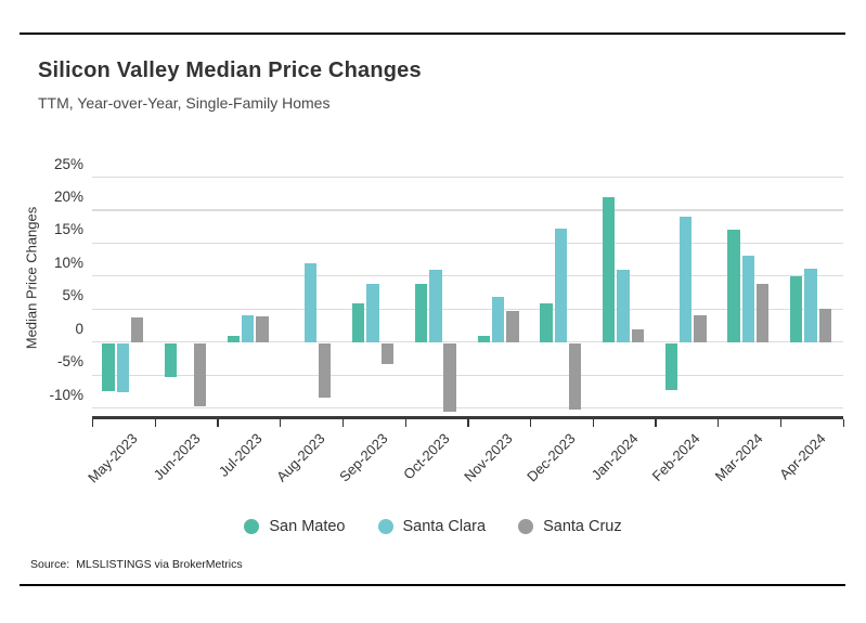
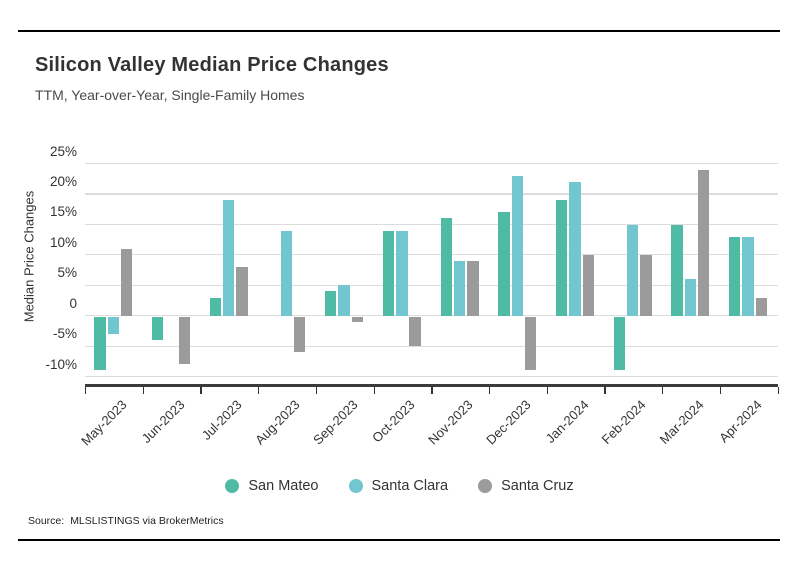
San Mateo/May-2023: -8% -> -9%
Santa Clara/May-2023: -8% -> -3%
Santa Cruz/May-2023: 4% -> 11%
San Mateo/Jun-2023: -5% -> -4%
Santa Cruz/Jun-2023: -10% -> -8%
San Mateo/Jul-2023: 1% -> 3%
Santa Clara/Jul-2023: 4% -> 19%
Santa Cruz/Jul-2023: 4% -> 8%
Santa Clara/Aug-2023: 12% -> 14%
Santa Cruz/Aug-2023: -8% -> -6%
San Mateo/Sep-2023: 6% -> 4%
Santa Clara/Sep-2023: 9% -> 5%
Santa Cruz/Sep-2023: -3% -> -1%
San Mateo/Oct-2023: 9% -> 14%
Santa Clara/Oct-2023: 11% -> 14%
Santa Cruz/Oct-2023: -10% -> -5%
San Mateo/Nov-2023: 1% -> 16%
Santa Clara/Nov-2023: 7% -> 9%
Santa Cruz/Nov-2023: 5% -> 9%
San Mateo/Dec-2023: 6% -> 17%
Santa Clara/Dec-2023: 17% -> 23%
Santa Cruz/Dec-2023: -10% -> -9%
San Mateo/Jan-2024: 22% -> 19%
Santa Clara/Jan-2024: 11% -> 22%
Santa Cruz/Jan-2024: 2% -> 10%
San Mateo/Feb-2024: -7% -> -9%
Santa Clara/Feb-2024: 19% -> 15%
Santa Cruz/Feb-2024: 4% -> 10%
San Mateo/Mar-2024: 17% -> 15%
Santa Clara/Mar-2024: 13% -> 6%
Santa Cruz/Mar-2024: 9% -> 24%
San Mateo/Apr-2024: 10% -> 13%
Santa Clara/Apr-2024: 11% -> 13%
Santa Cruz/Apr-2024: 5% -> 3%
